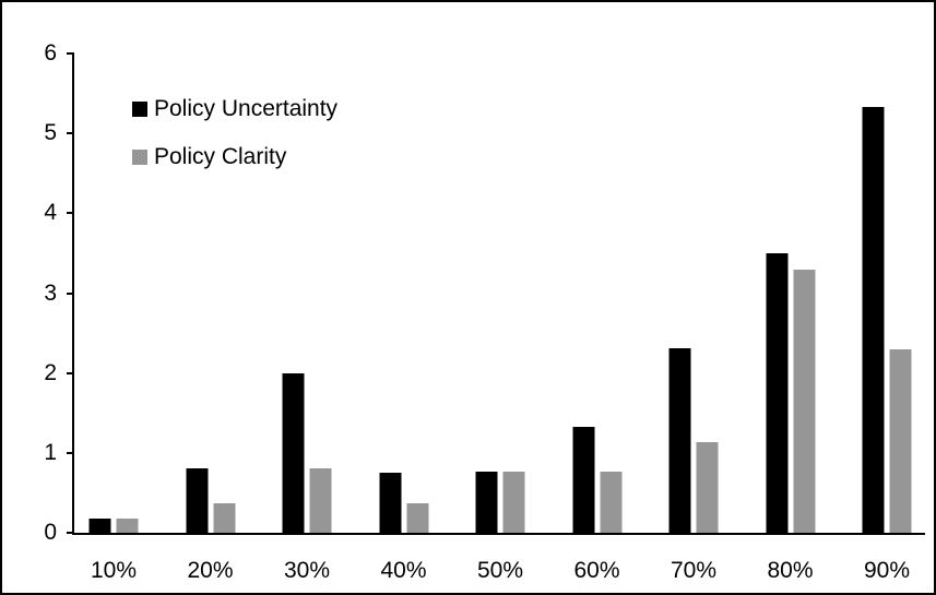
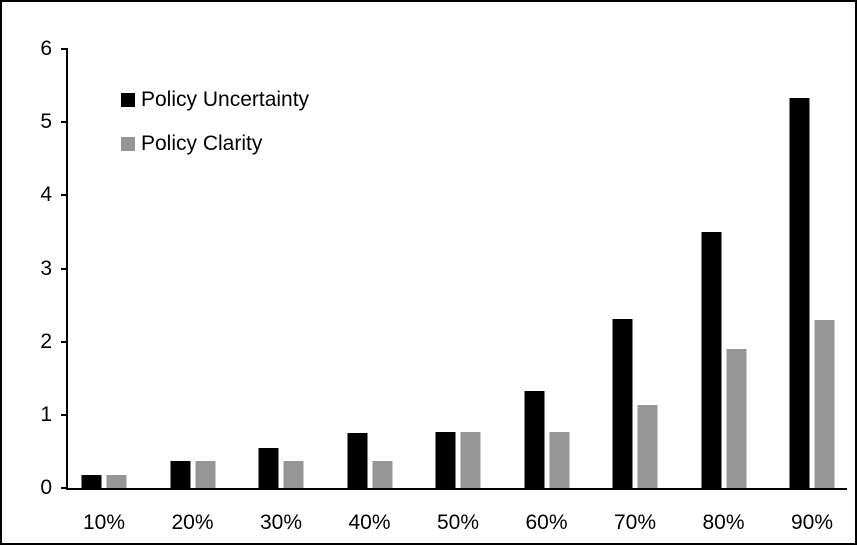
Policy Uncertainty/20%: 0.8 -> 0.4
Policy Uncertainty/30%: 2.0 -> 0.6
Policy Clarity/30%: 0.8 -> 0.4
Policy Clarity/80%: 3.3 -> 1.9
